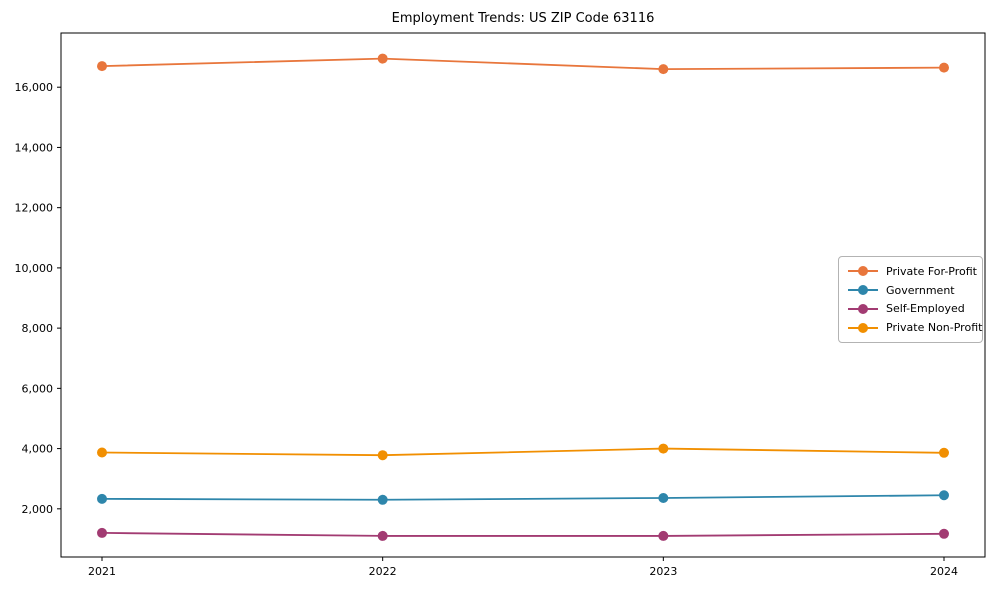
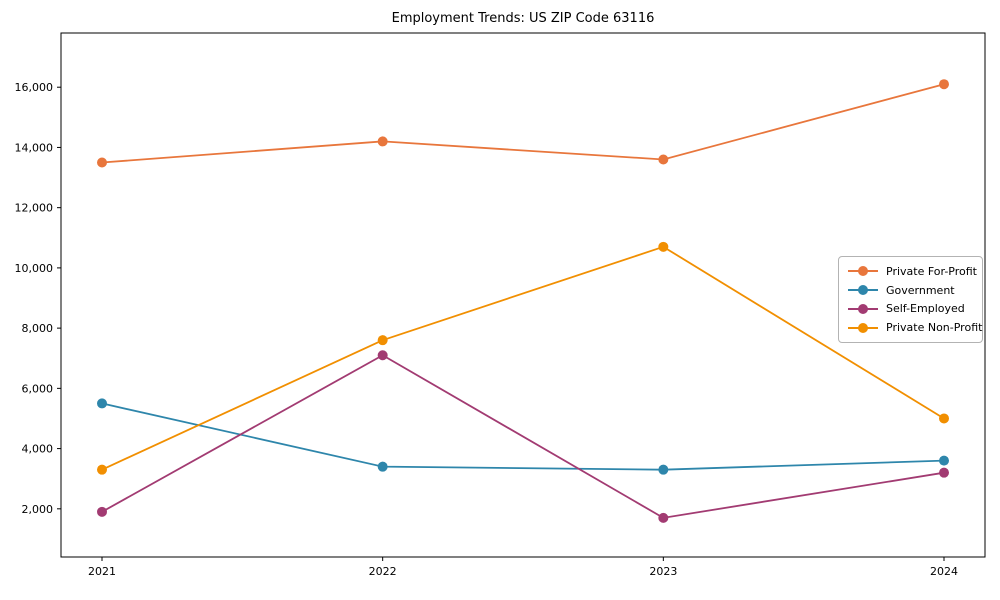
Private For-Profit/2021: 16700 -> 13500
Government/2021: 2300 -> 5500
Self-Employed/2021: 1200 -> 1900
Private Non-Profit/2021: 3900 -> 3300
Private For-Profit/2022: 17000 -> 14200
Government/2022: 2300 -> 3400
Self-Employed/2022: 1100 -> 7100
Private Non-Profit/2022: 3800 -> 7600
Private For-Profit/2023: 16600 -> 13600
Government/2023: 2400 -> 3300
Self-Employed/2023: 1100 -> 1700
Private Non-Profit/2023: 4000 -> 10700
Private For-Profit/2024: 16600 -> 16100
Government/2024: 2400 -> 3600
Self-Employed/2024: 1200 -> 3200
Private Non-Profit/2024: 3900 -> 5000
